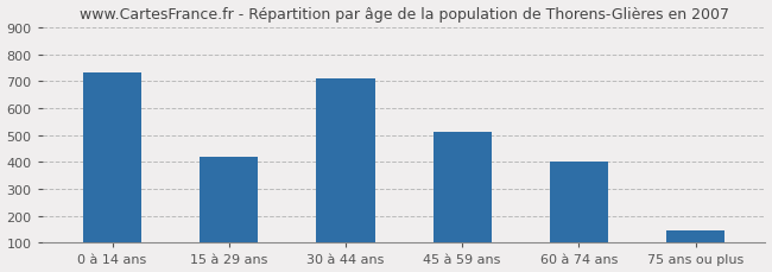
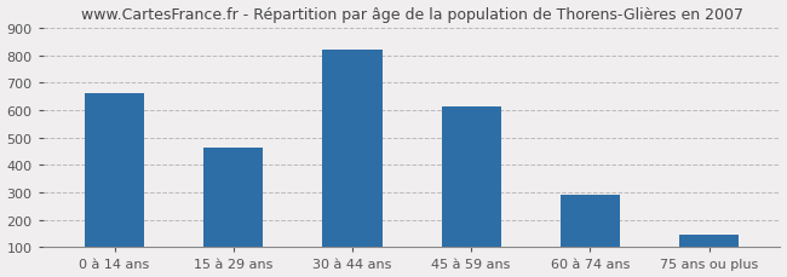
0 à 14 ans: 730 -> 660
15 à 29 ans: 420 -> 462
30 à 44 ans: 710 -> 820
45 à 59 ans: 510 -> 615
60 à 74 ans: 400 -> 292
